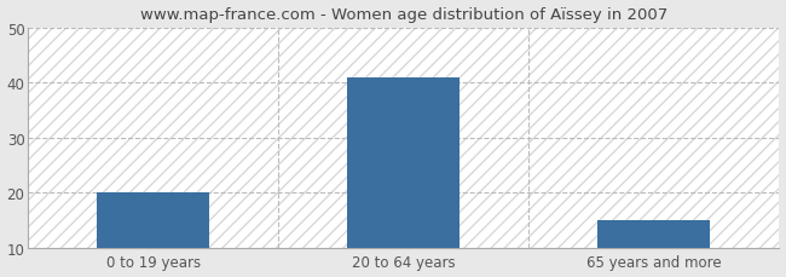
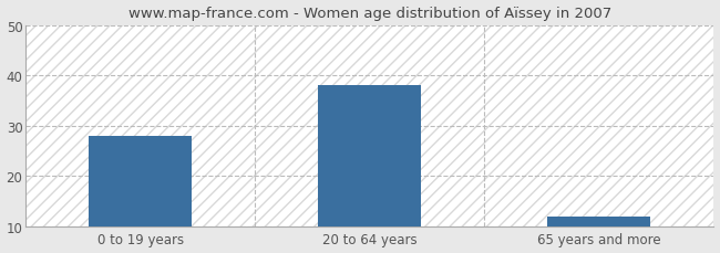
0 to 19 years: 20 -> 28
20 to 64 years: 41 -> 38
65 years and more: 15 -> 12
